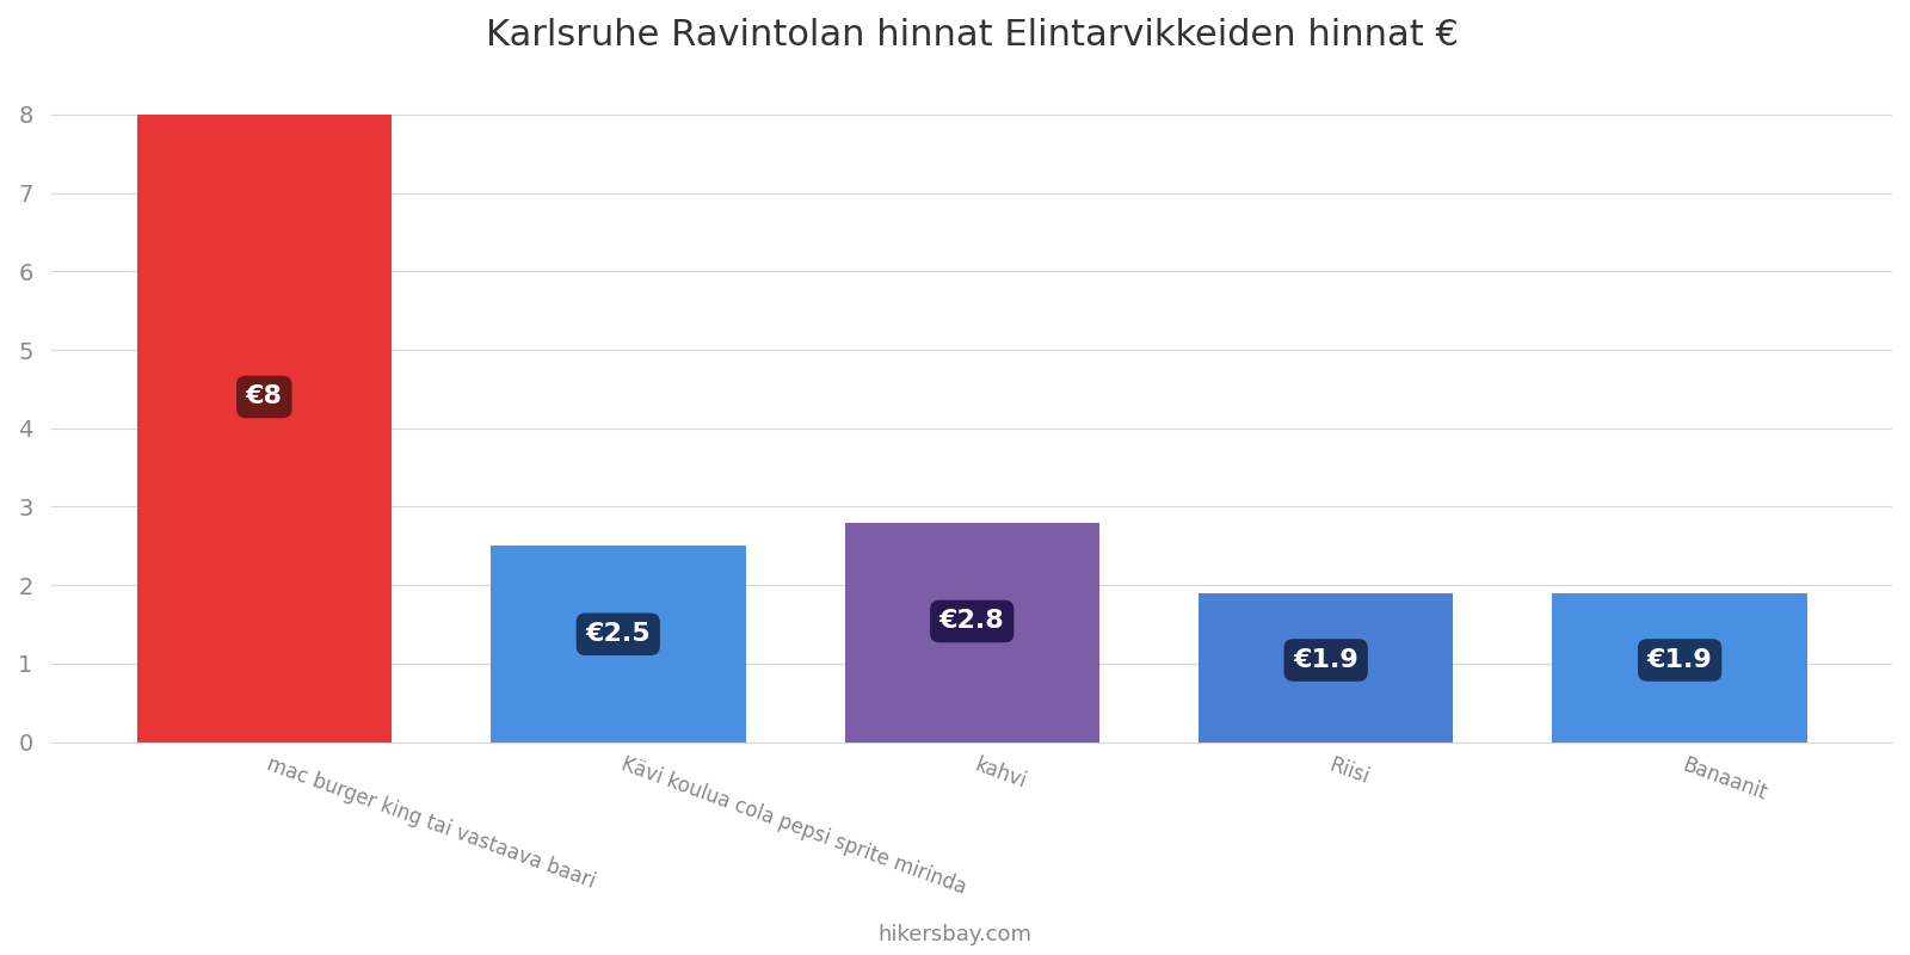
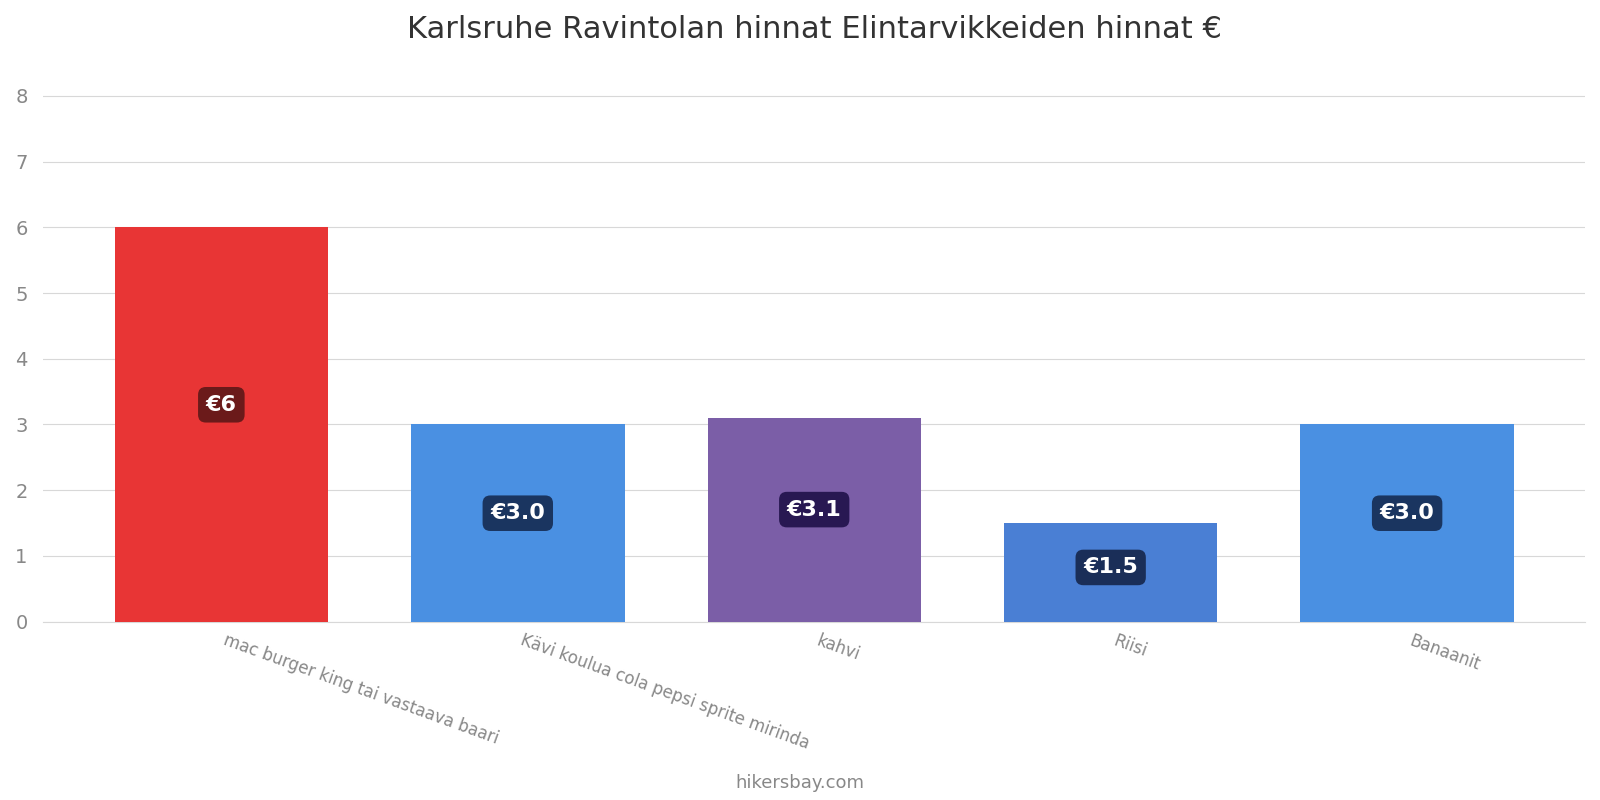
mac burger king tai vastaava baari: €8 -> €6
Kävi koulua cola pepsi sprite mirinda: €2.5 -> €3.0
kahvi: €2.8 -> €3.1
Riisi: €1.9 -> €1.5
Banaanit: €1.9 -> €3.0
